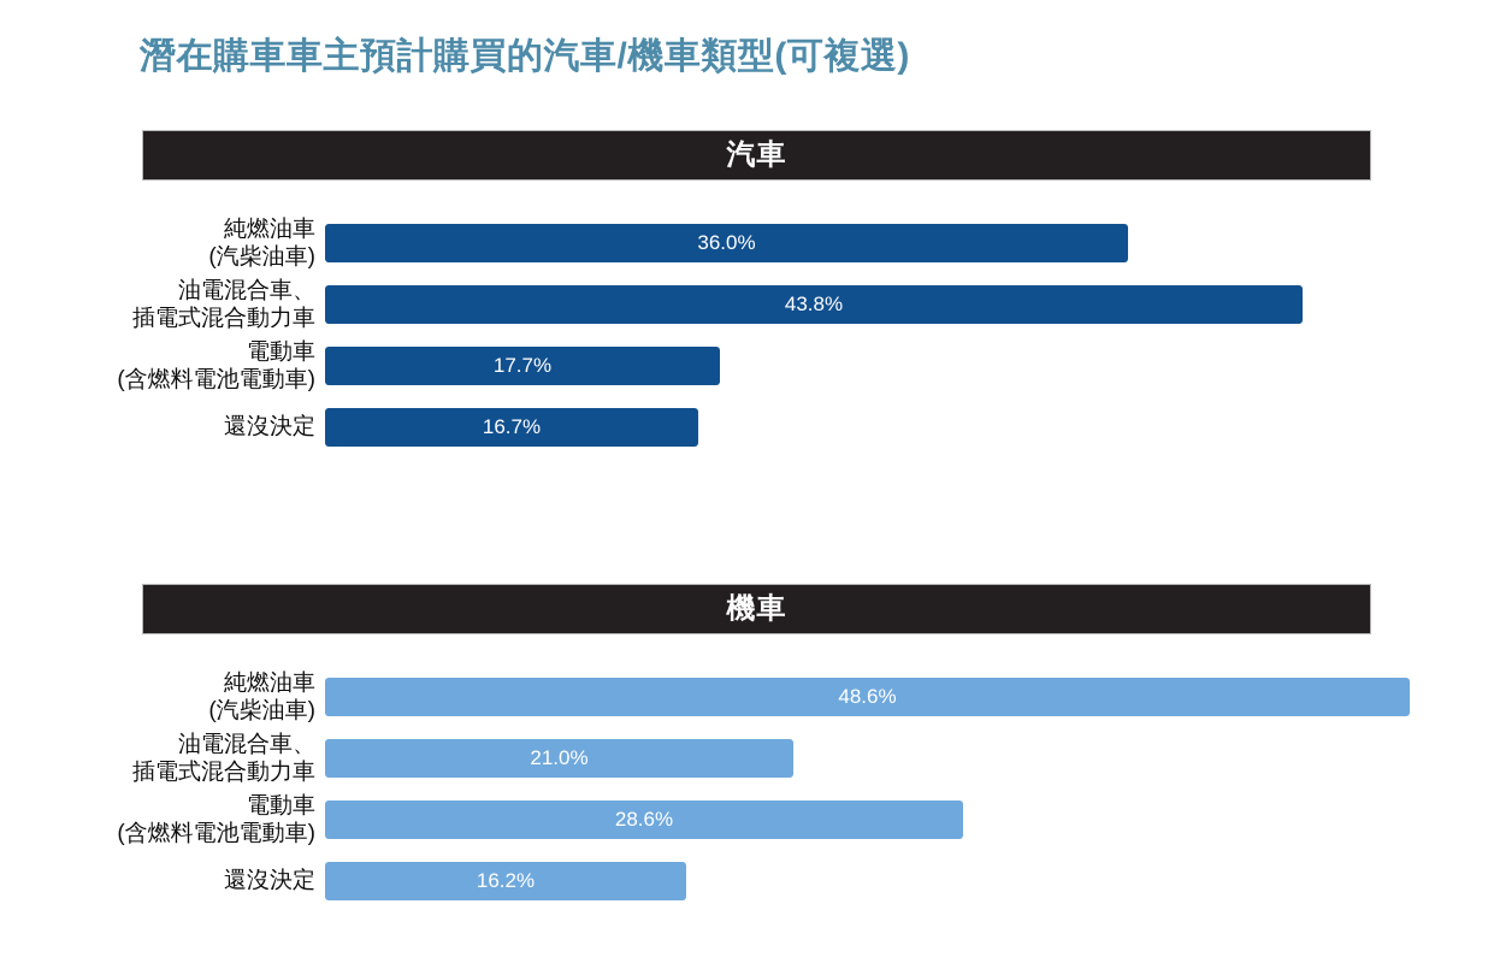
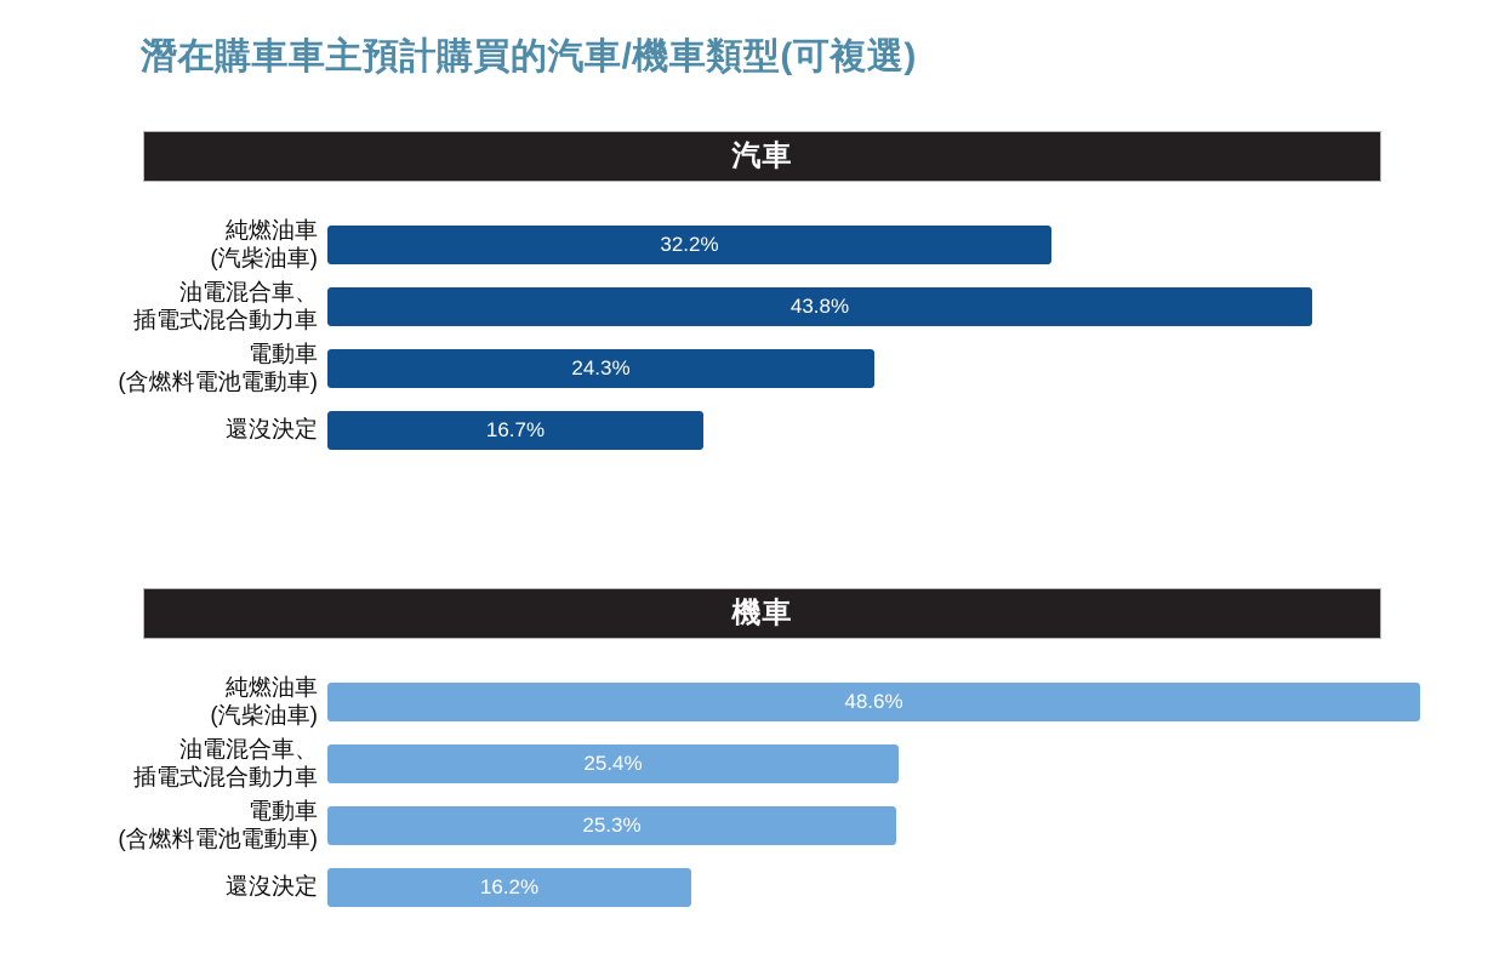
汽車/純燃油車 (汽柴油車): 36.0% -> 32.2%
汽車/電動車 (含燃料電池電動車): 17.7% -> 24.3%
機車/油電混合車、 插電式混合動力車: 21.0% -> 25.4%
機車/電動車 (含燃料電池電動車): 28.6% -> 25.3%
